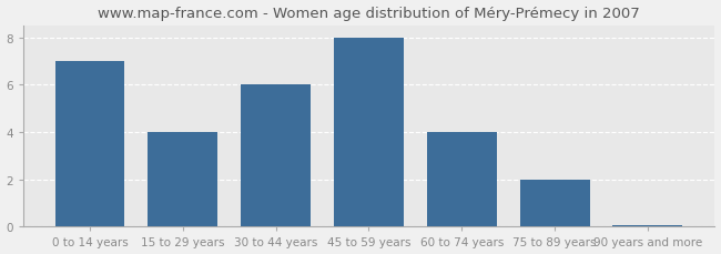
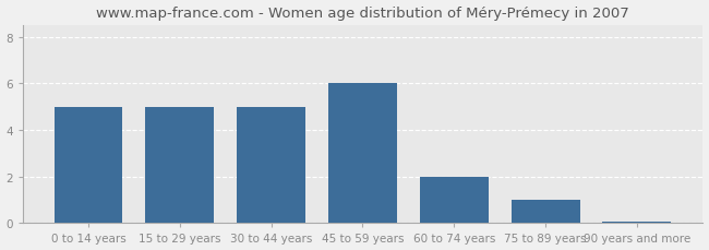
0 to 14 years: 7.00 -> 5.00
15 to 29 years: 4.00 -> 5.00
30 to 44 years: 6.00 -> 5.00
45 to 59 years: 8.00 -> 6.00
60 to 74 years: 4.00 -> 2.00
75 to 89 years: 2.00 -> 1.00
